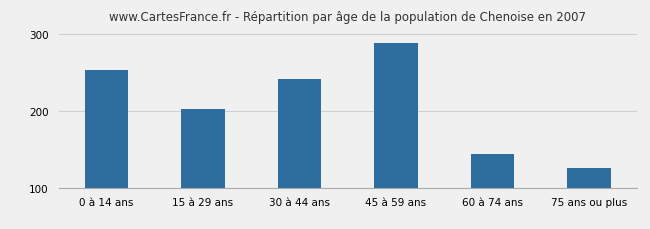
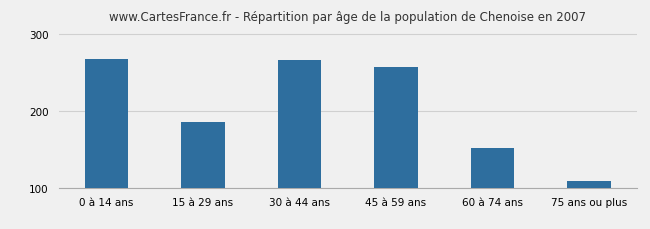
0 à 14 ans: 254 -> 268
15 à 29 ans: 202 -> 186
30 à 44 ans: 242 -> 267
45 à 59 ans: 288 -> 257
60 à 74 ans: 144 -> 152
75 ans ou plus: 126 -> 108
